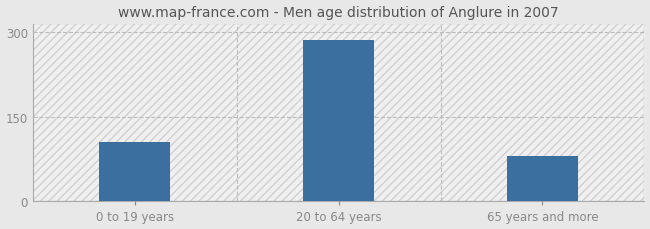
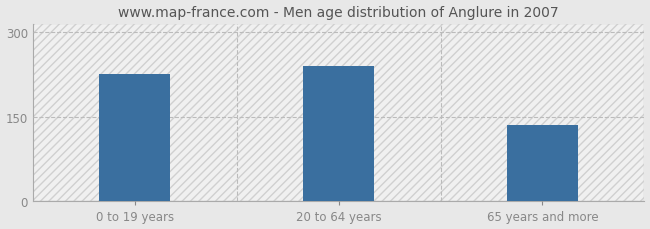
0 to 19 years: 105 -> 226
20 to 64 years: 287 -> 240
65 years and more: 80 -> 136
